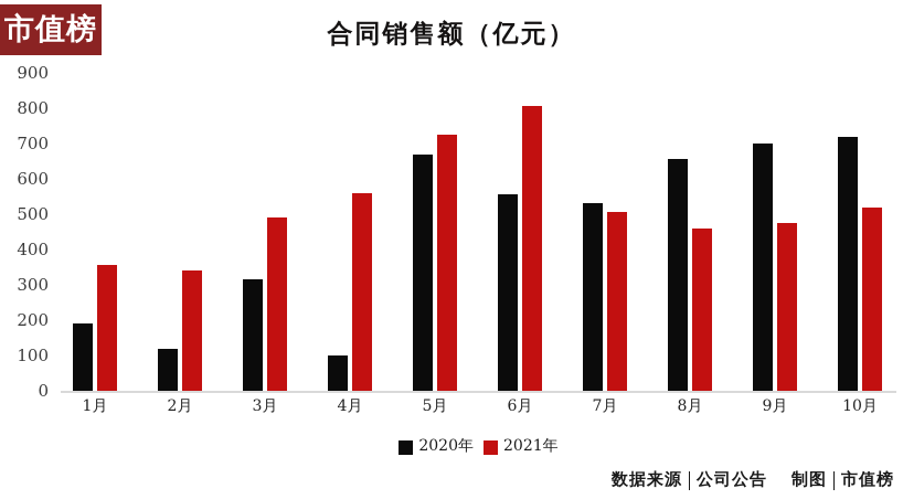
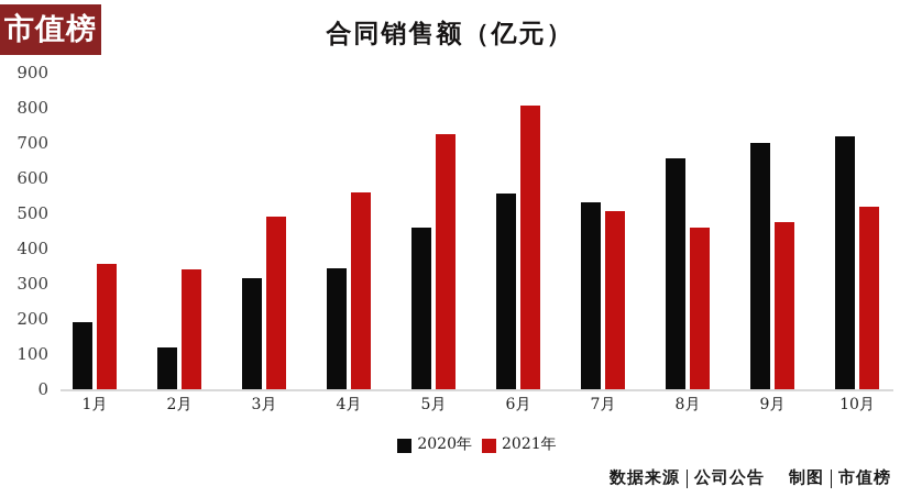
2020年/4月: 100 -> 340
2020年/5月: 670 -> 460
